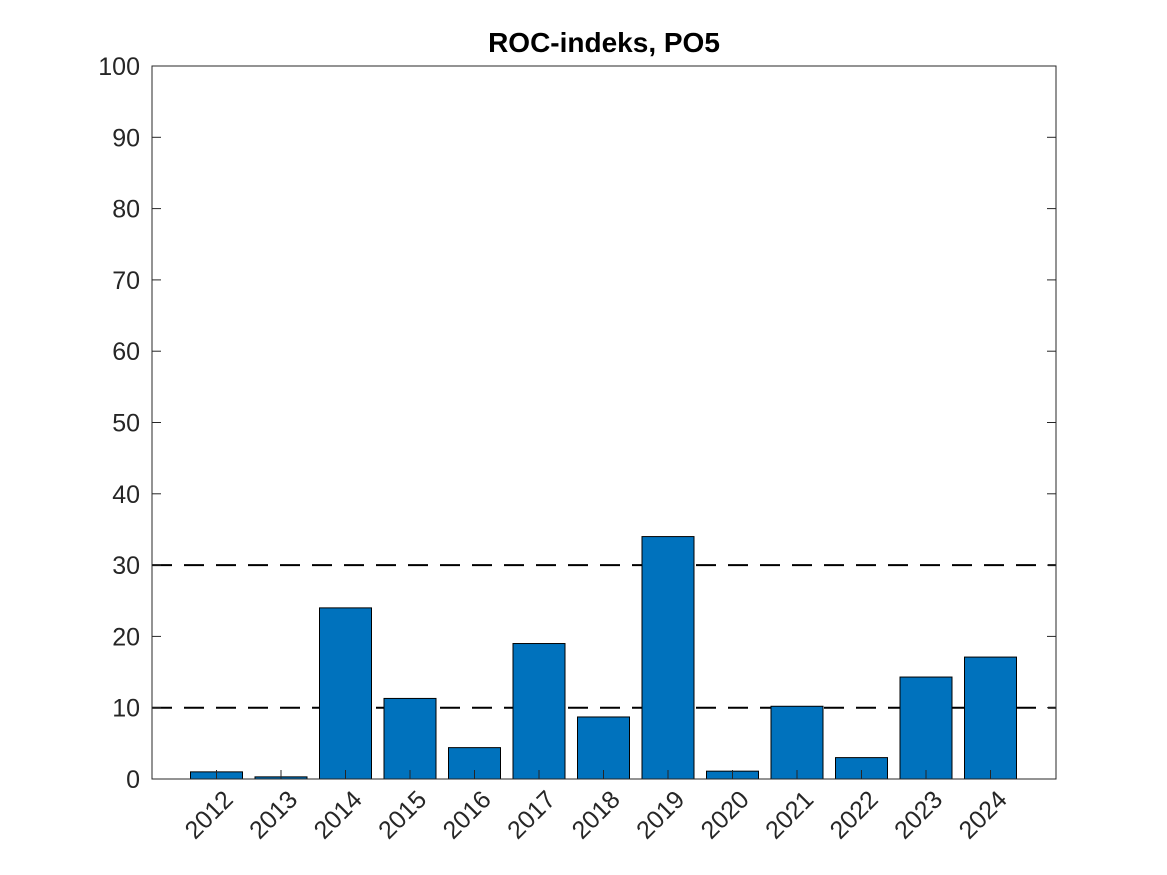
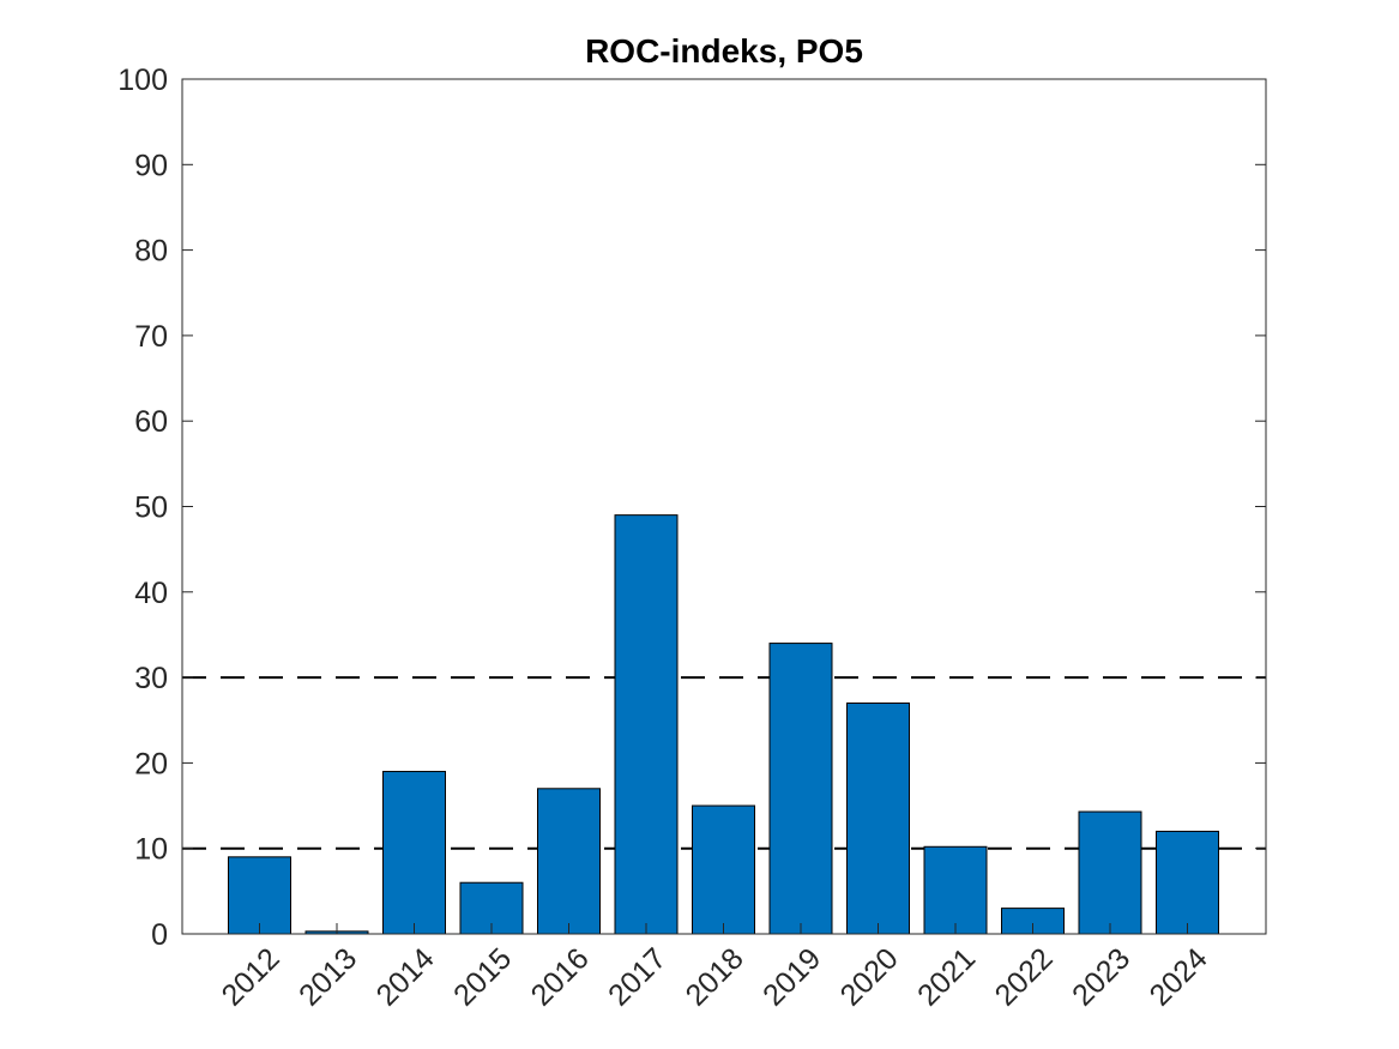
2012: 1 -> 9
2014: 24 -> 19
2015: 11 -> 6
2016: 4 -> 17
2017: 19 -> 49
2018: 9 -> 15
2020: 1 -> 27
2024: 17 -> 12
